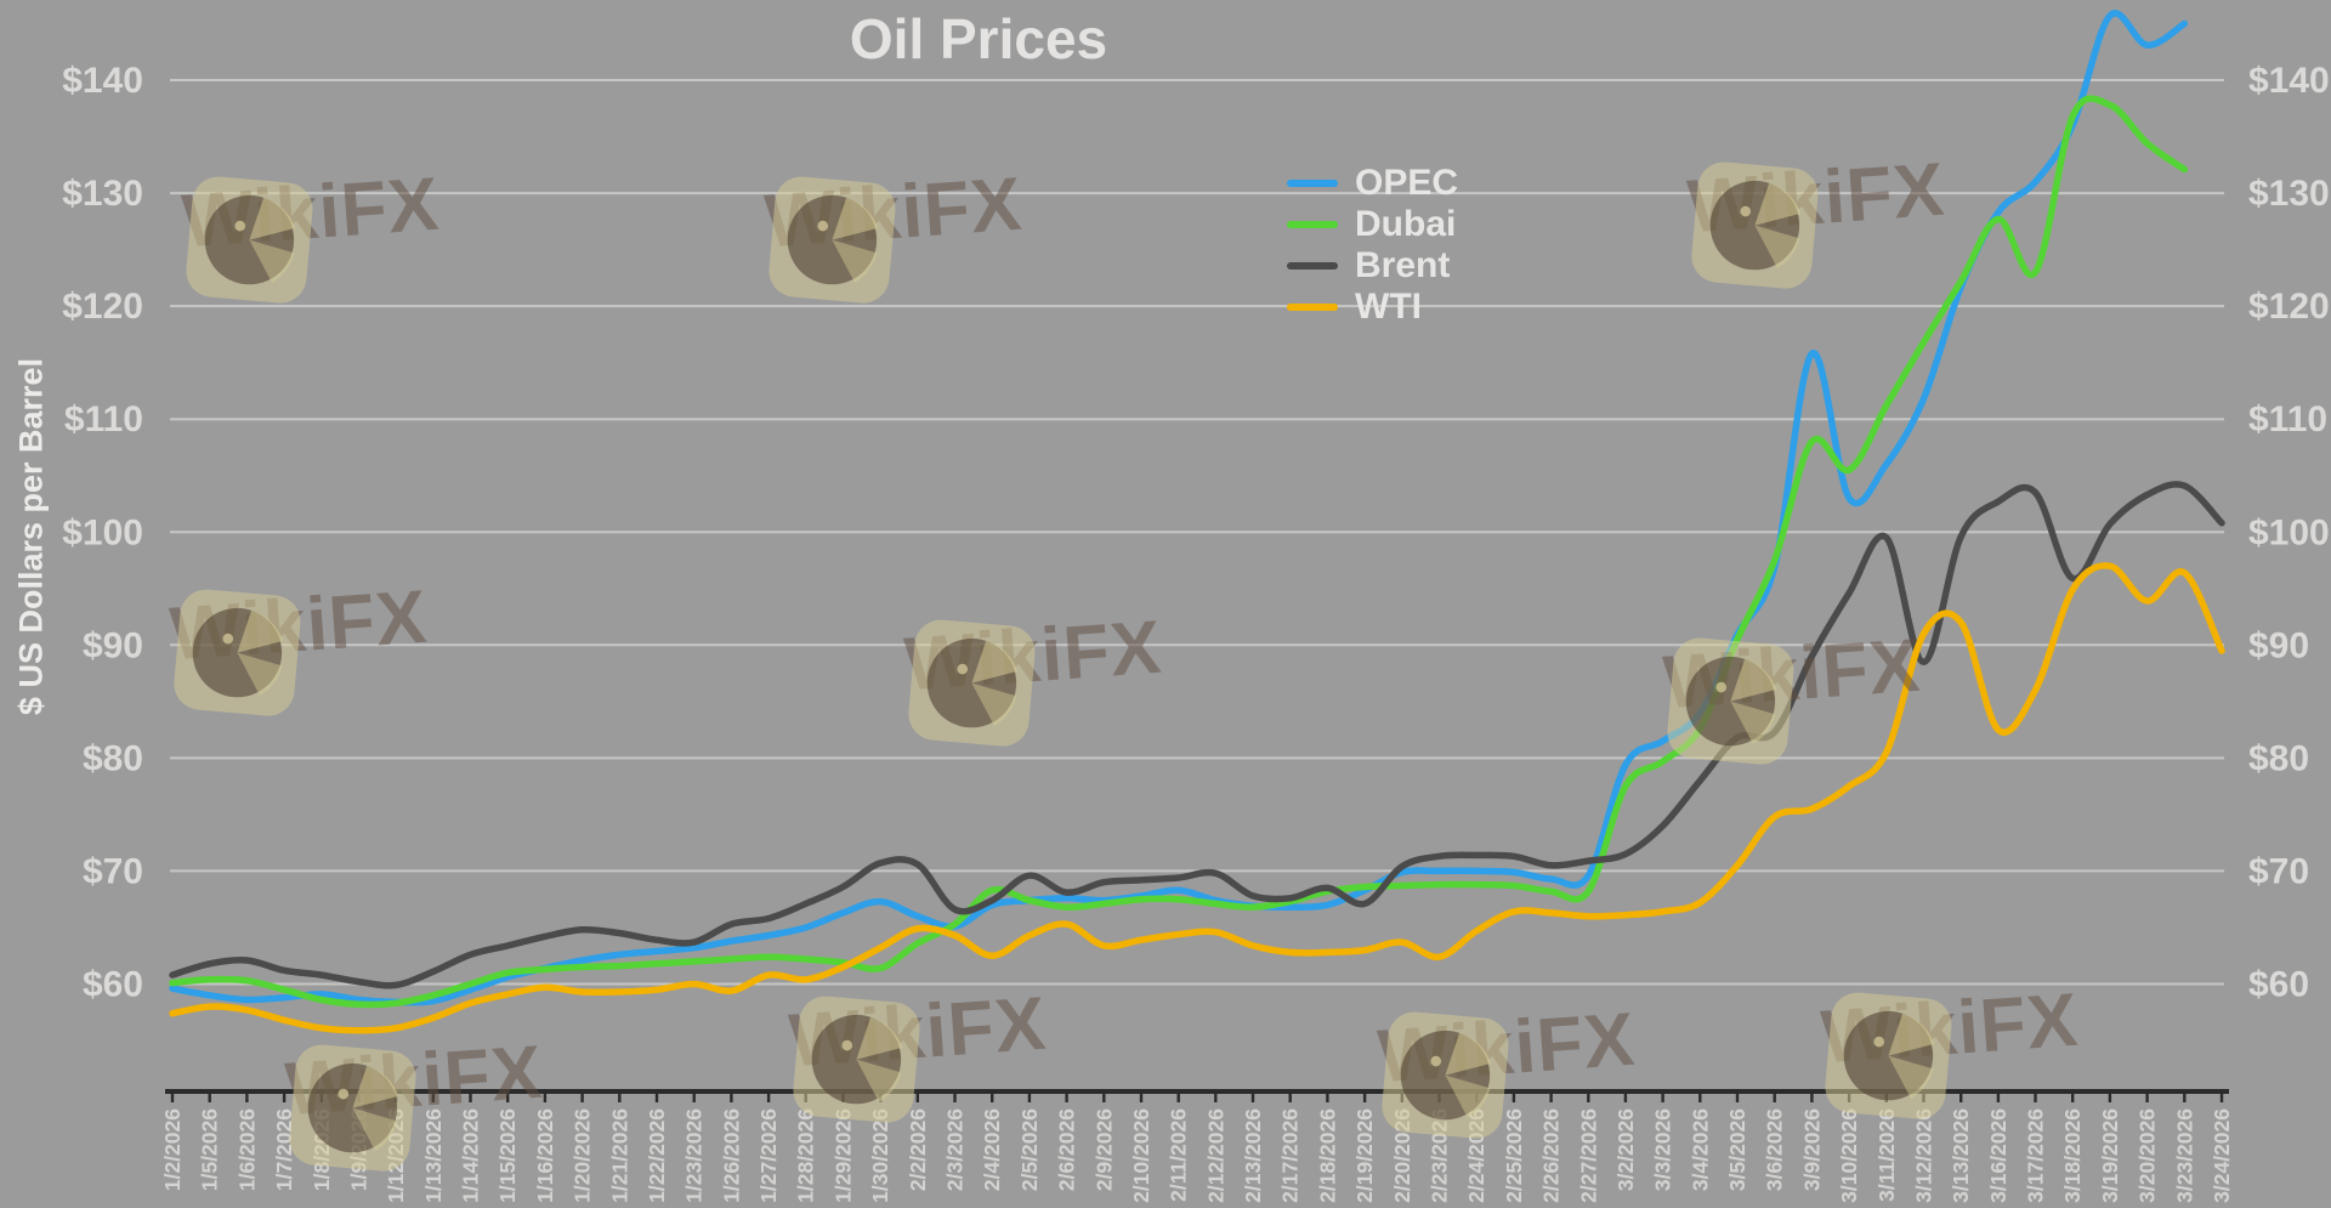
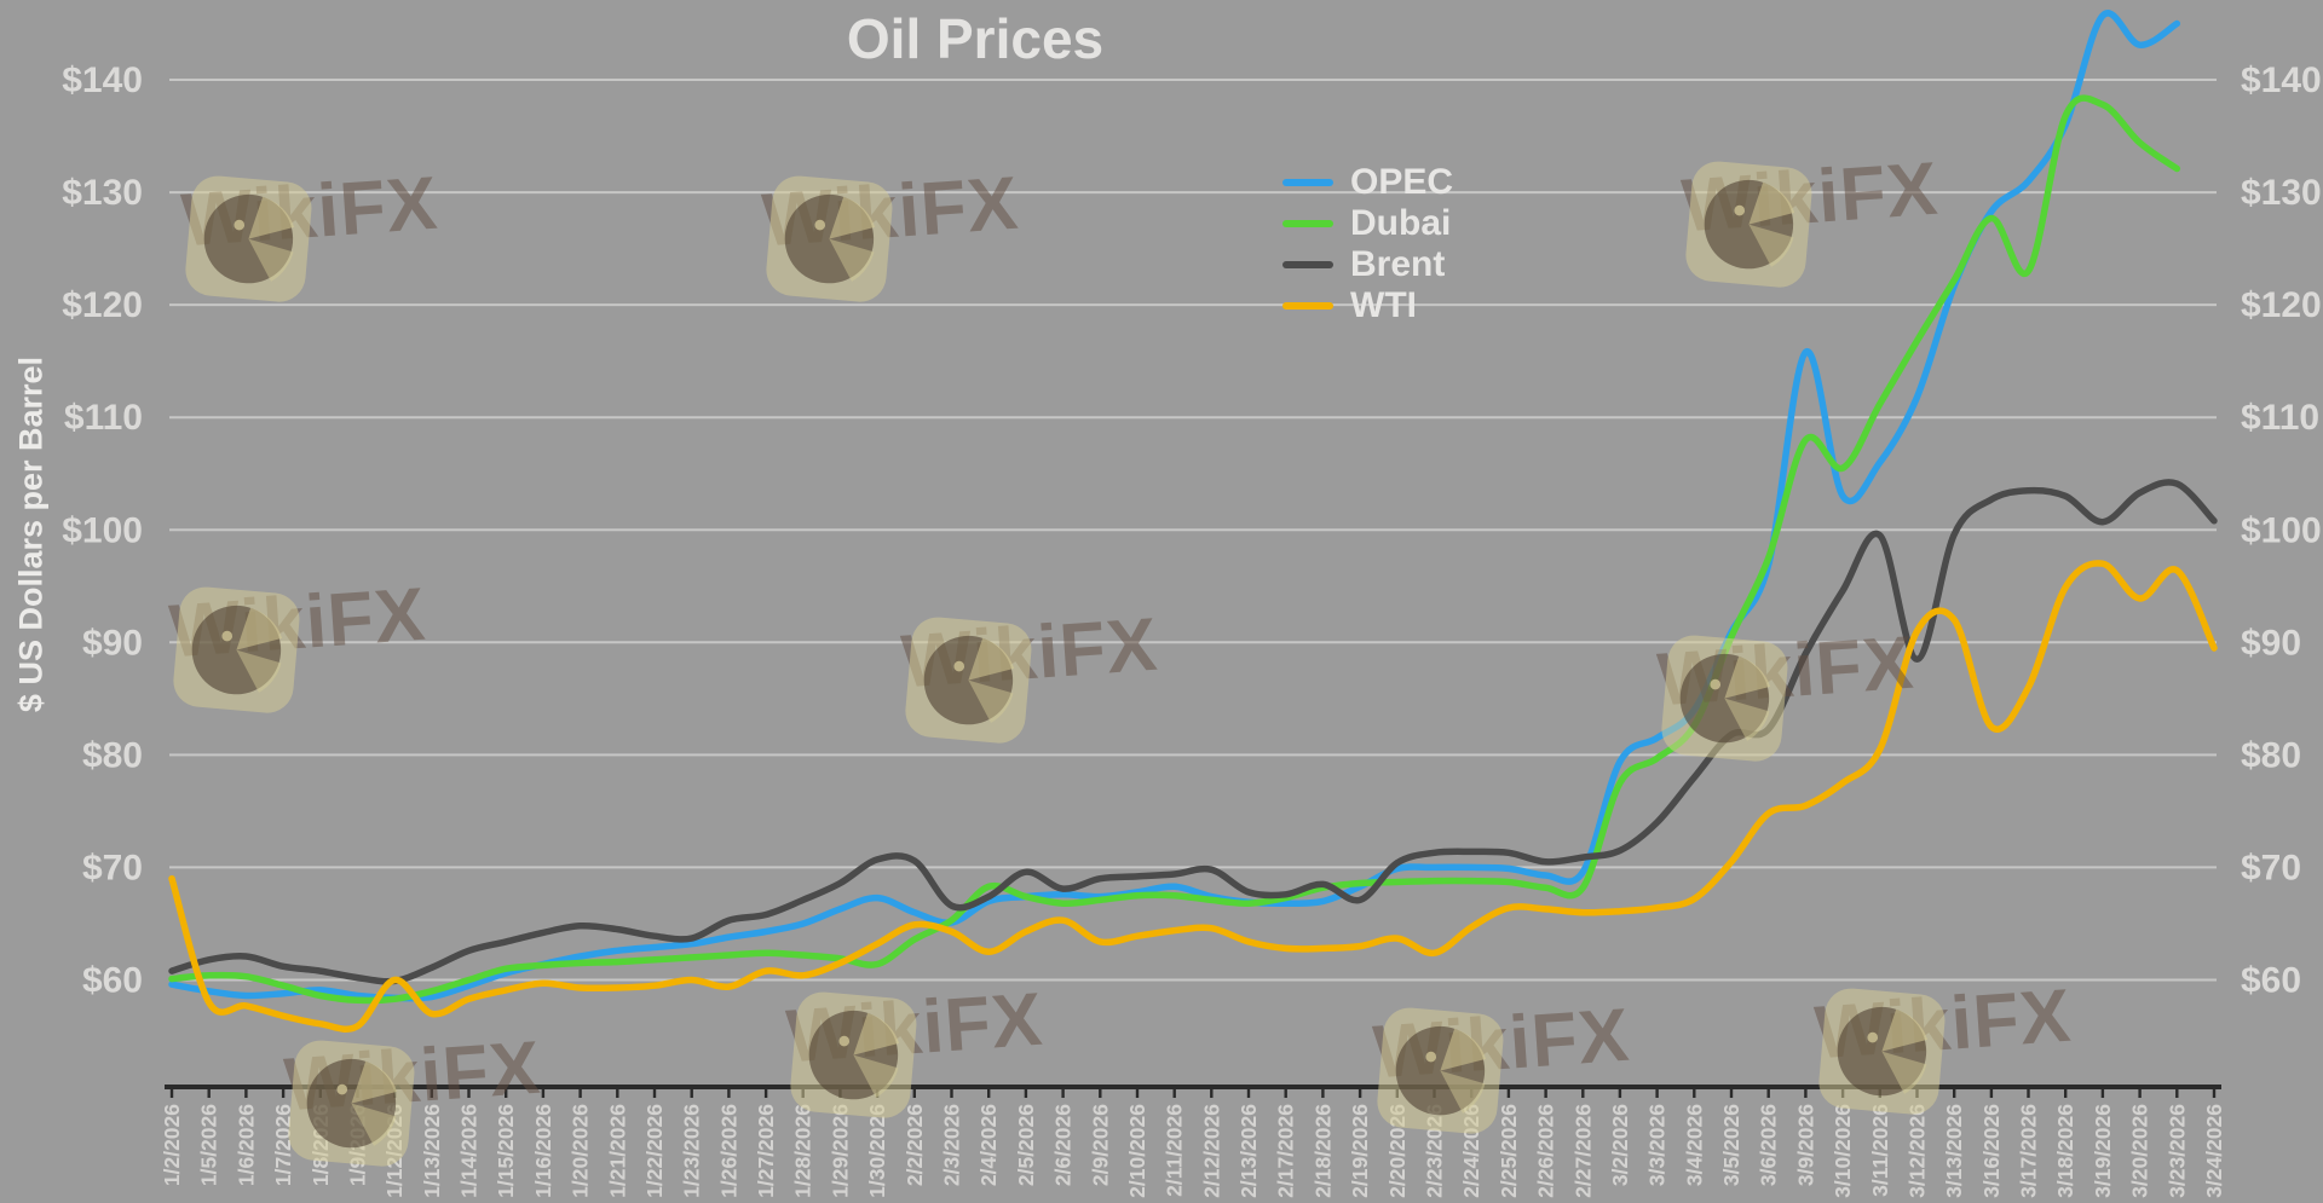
WTI/1/2/2026: $57 -> $69
WTI/1/12/2026: $56 -> $60
Brent/3/18/2026: $96 -> $103
